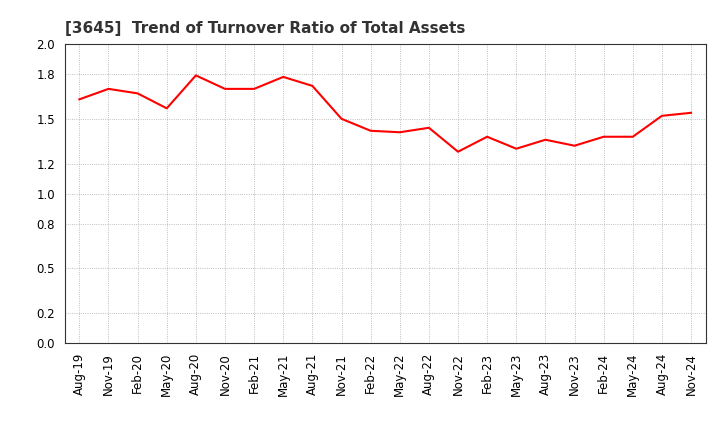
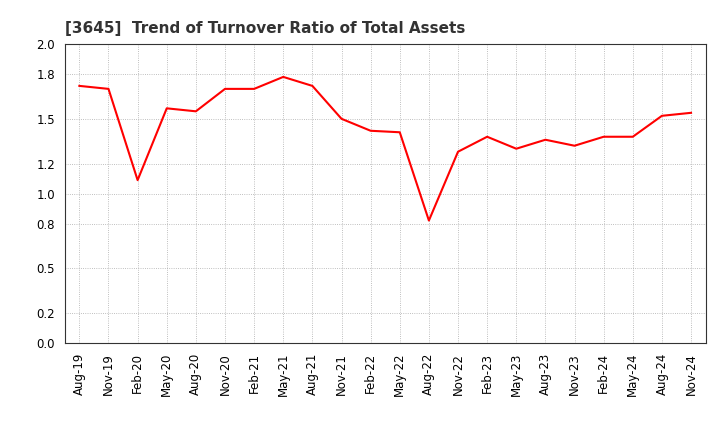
Aug-19: 1.63 -> 1.72
Feb-20: 1.67 -> 1.09
Aug-20: 1.79 -> 1.55
Aug-22: 1.44 -> 0.82
